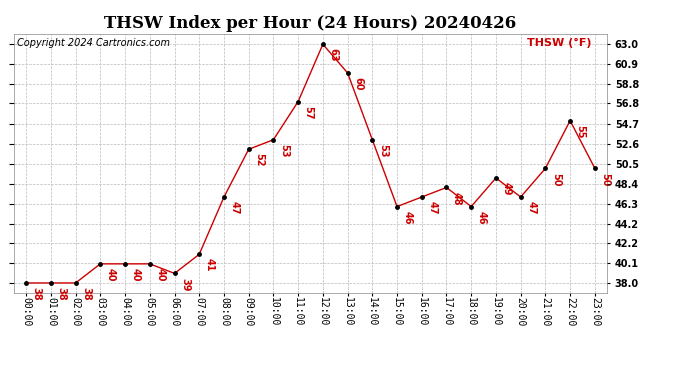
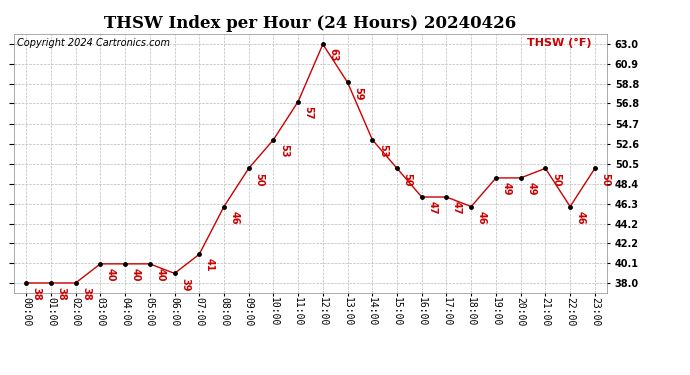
08:00: 47 -> 46
09:00: 52 -> 50
13:00: 60 -> 59
15:00: 46 -> 50
17:00: 48 -> 47
20:00: 47 -> 49
22:00: 55 -> 46
